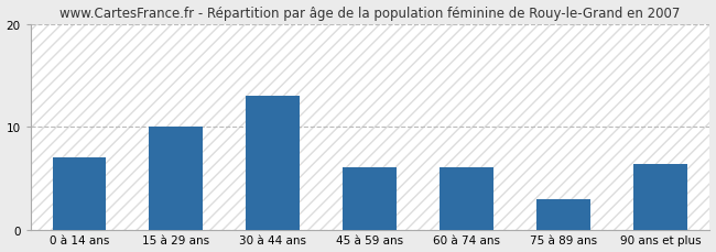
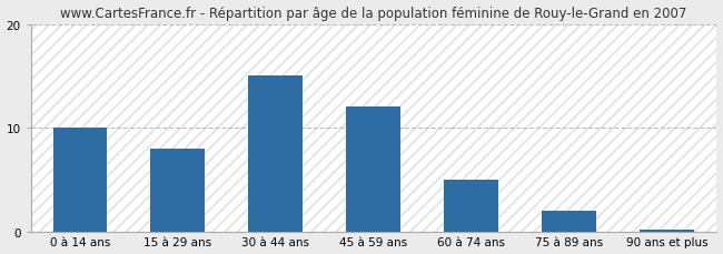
0 à 14 ans: 7.0 -> 10.0
15 à 29 ans: 10.0 -> 8.0
30 à 44 ans: 13.0 -> 15.0
45 à 59 ans: 6.0 -> 12.0
60 à 74 ans: 6.0 -> 5.0
75 à 89 ans: 3.0 -> 2.0
90 ans et plus: 6.4 -> 0.2
